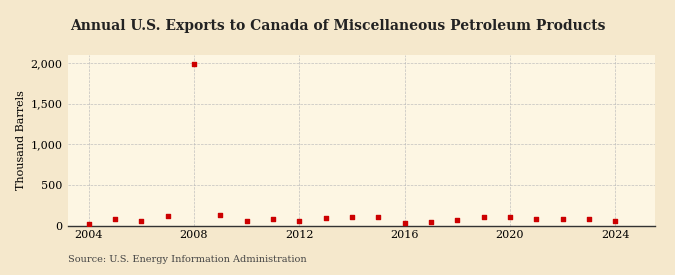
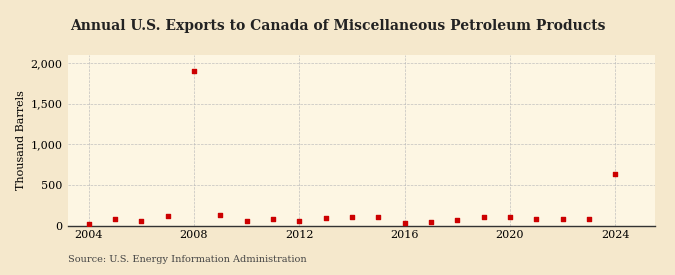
2008: 1,980 -> 1,900
2024: 60 -> 640
